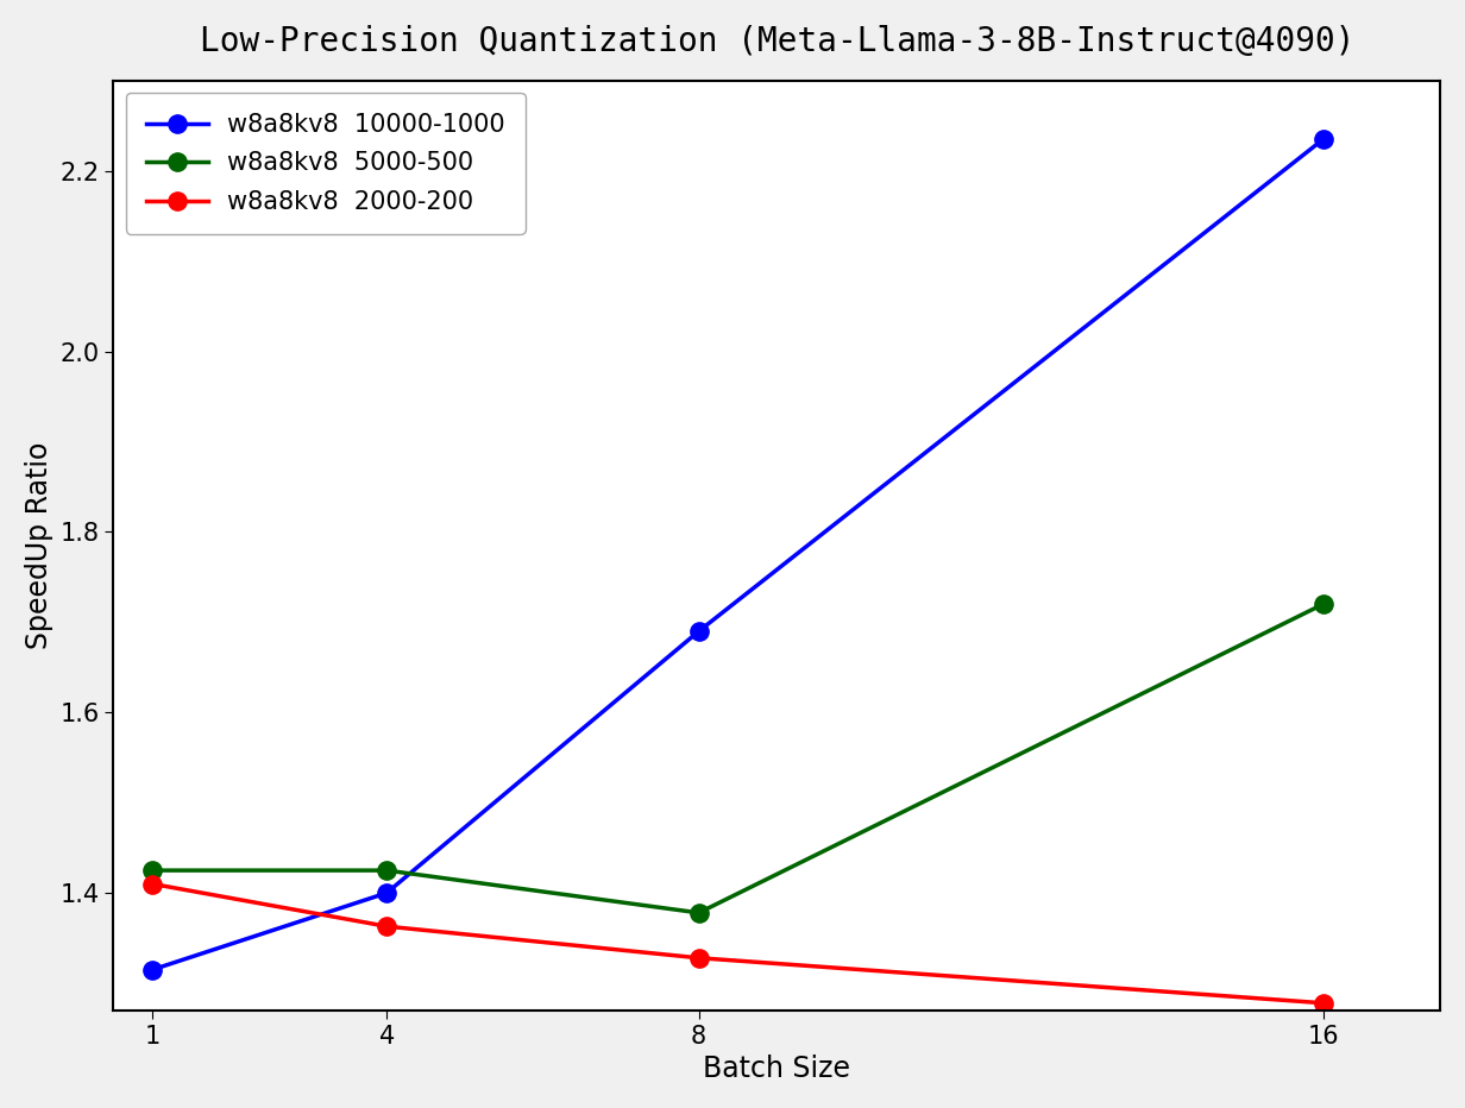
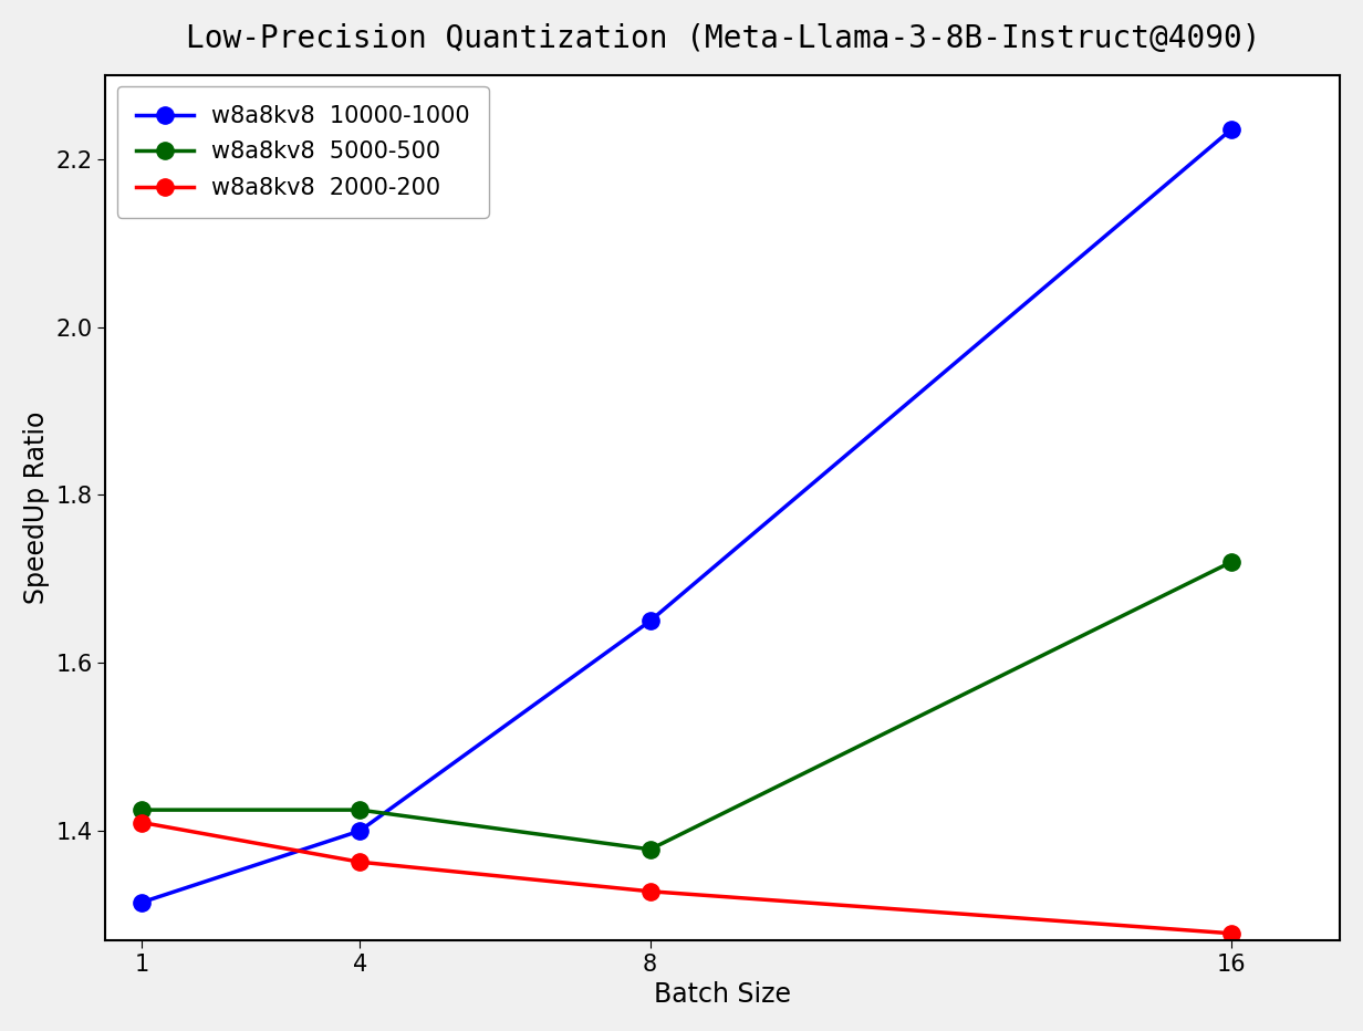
w8a8kv8 10000-1000/8: 1.690 -> 1.650
